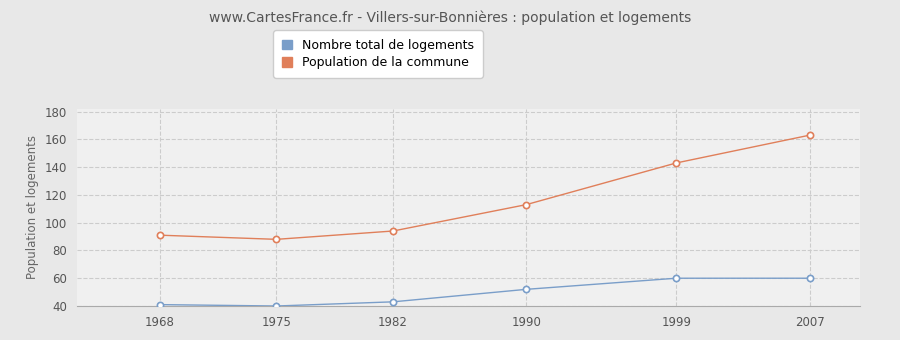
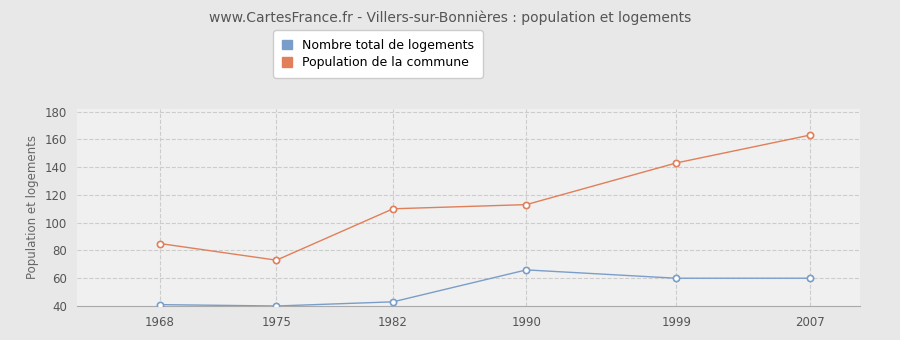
Population de la commune/1968: 91 -> 85
Population de la commune/1975: 88 -> 73
Population de la commune/1982: 94 -> 110
Nombre total de logements/1990: 52 -> 66
